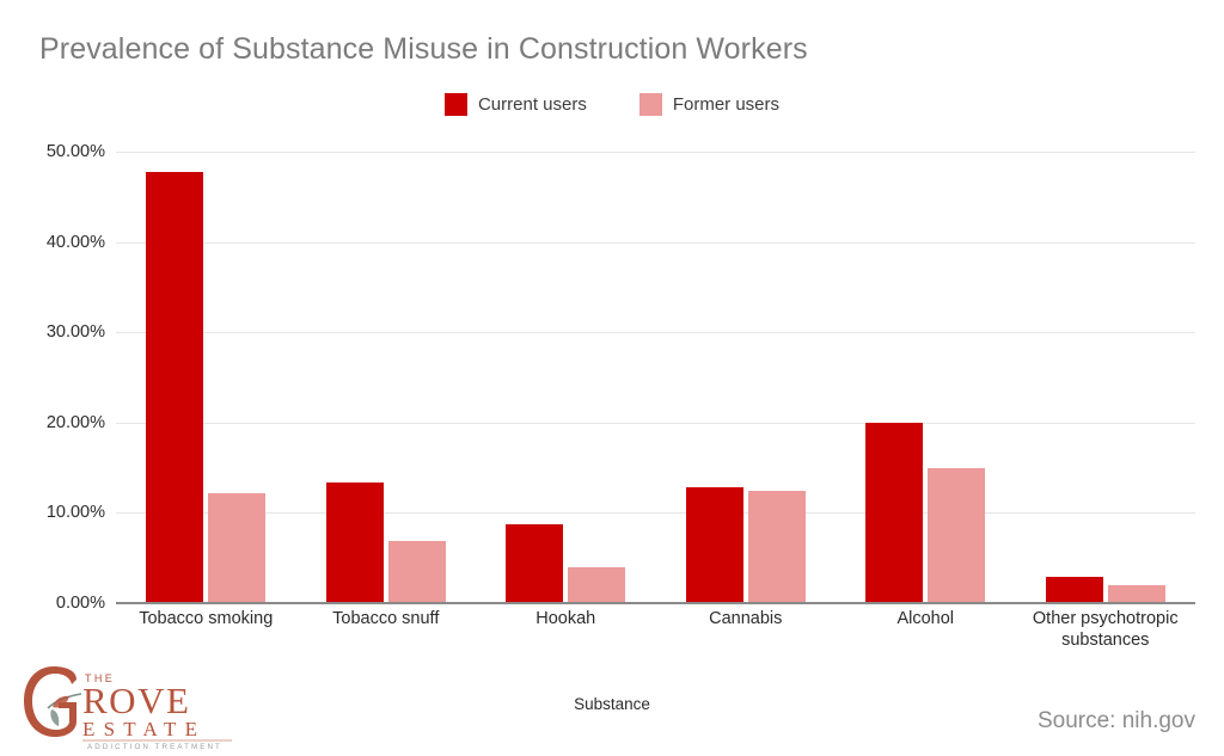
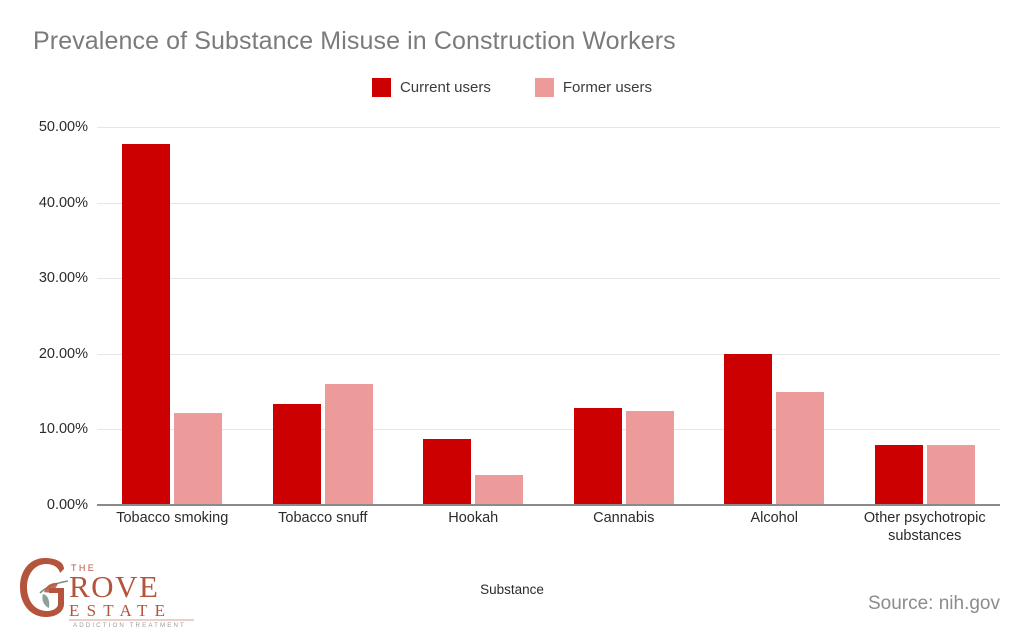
Former users/Tobacco snuff: 7% -> 16%
Current users/Other psychotropic substances: 3% -> 8%
Former users/Other psychotropic substances: 2% -> 8%
